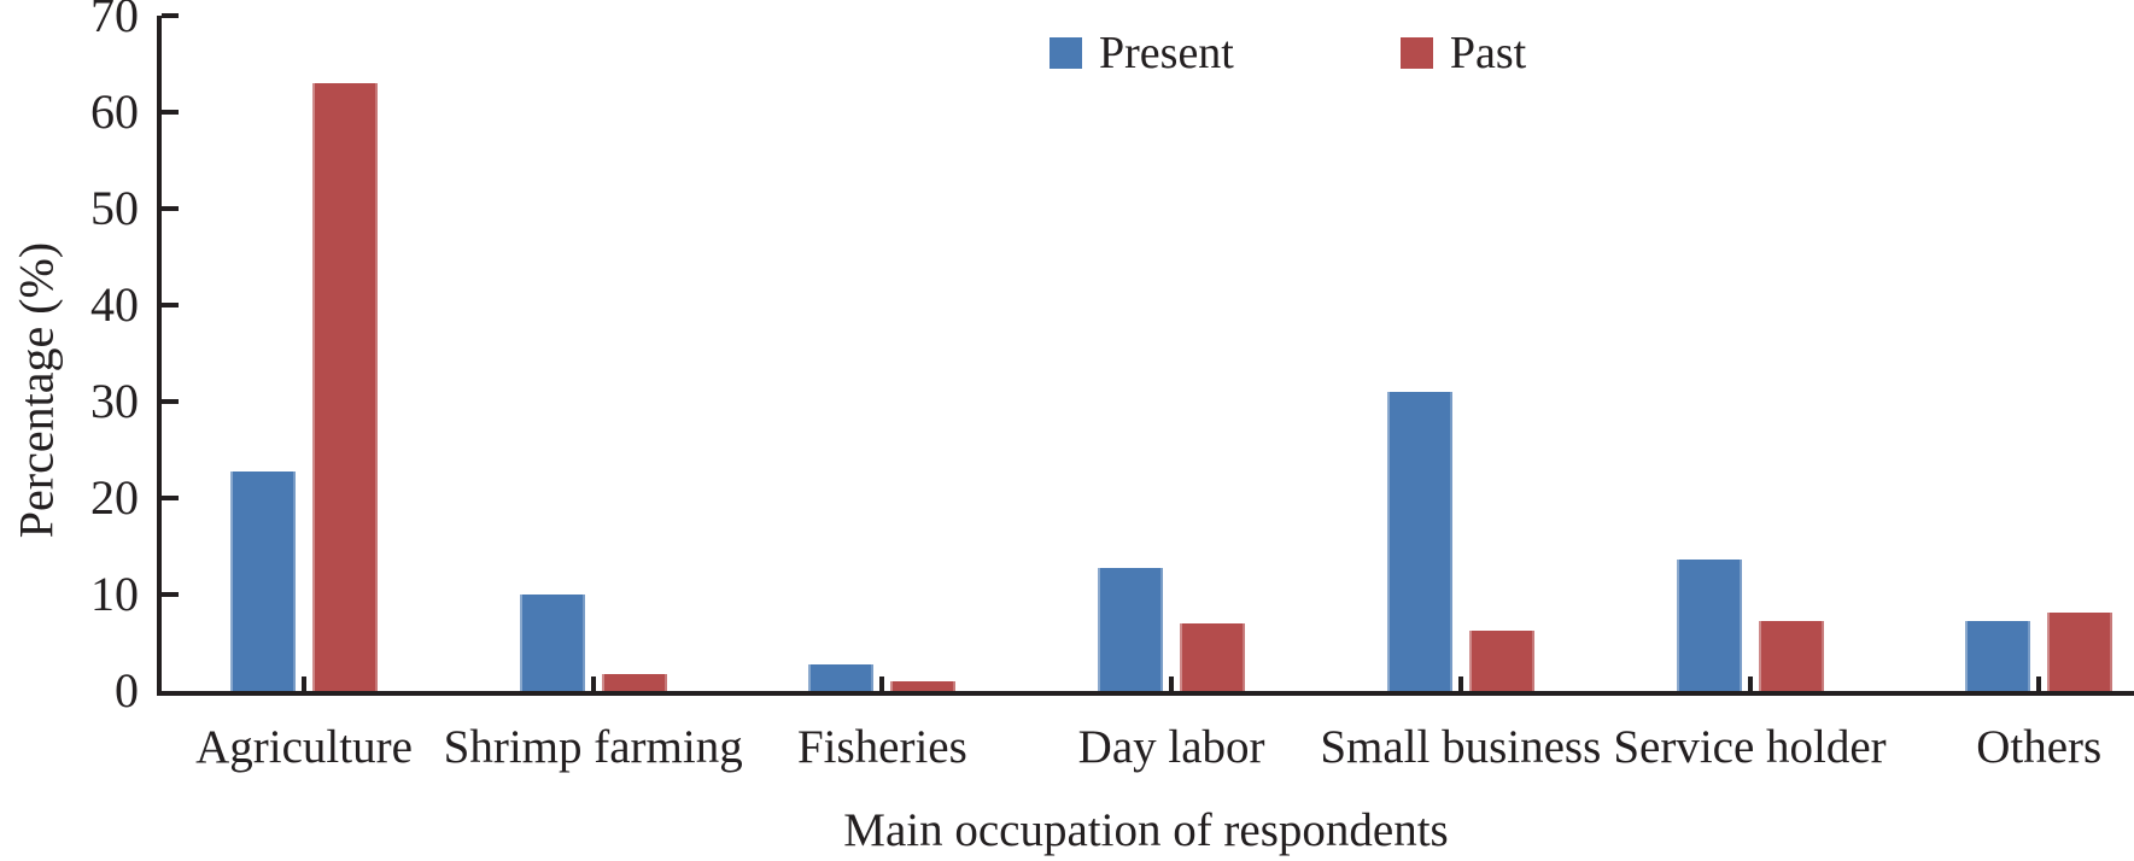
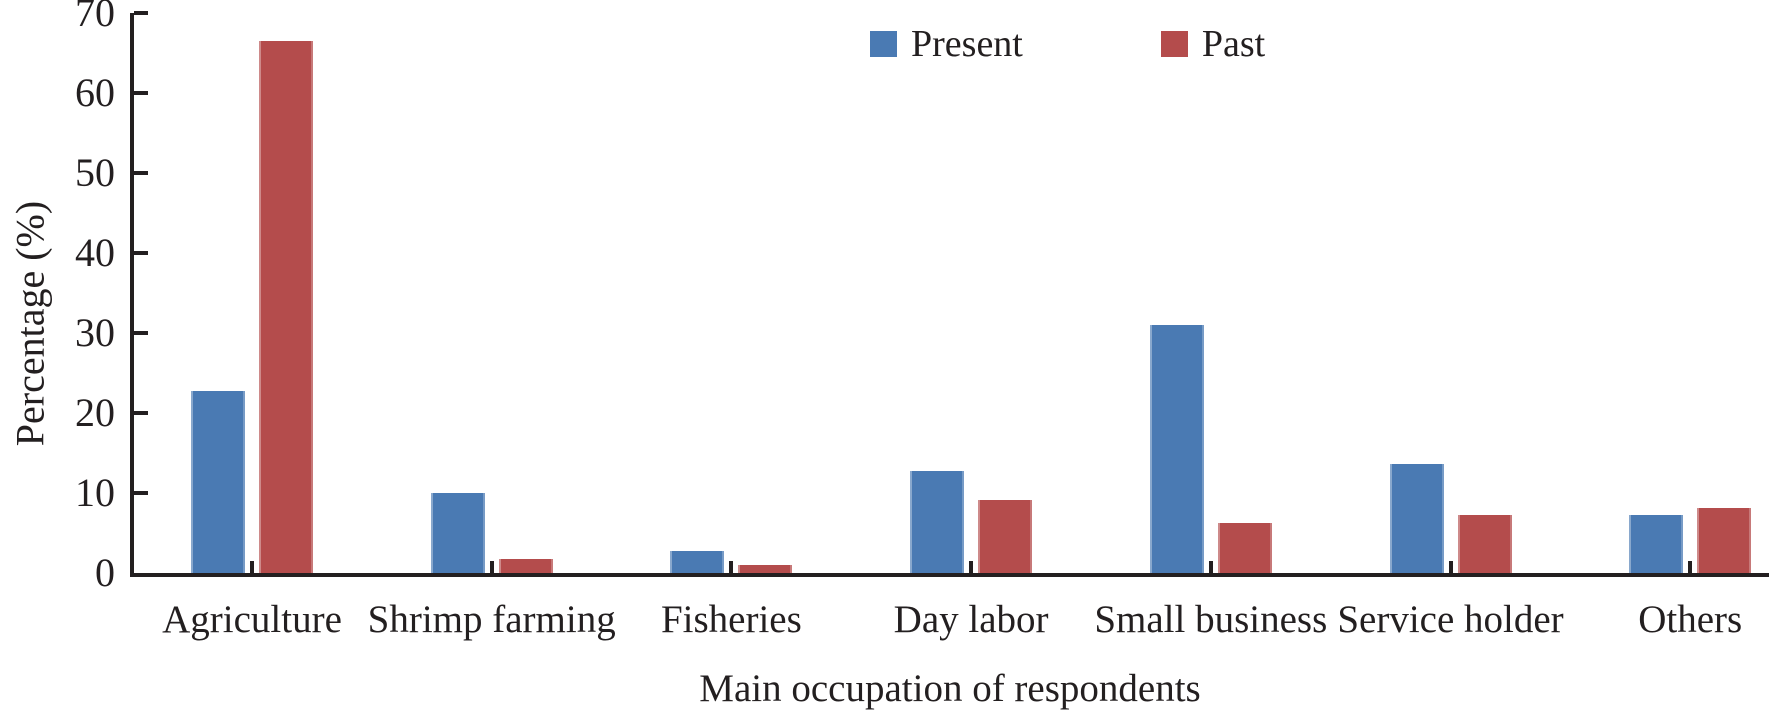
Past/Agriculture: 63 -> 66
Past/Day labor: 7 -> 9
